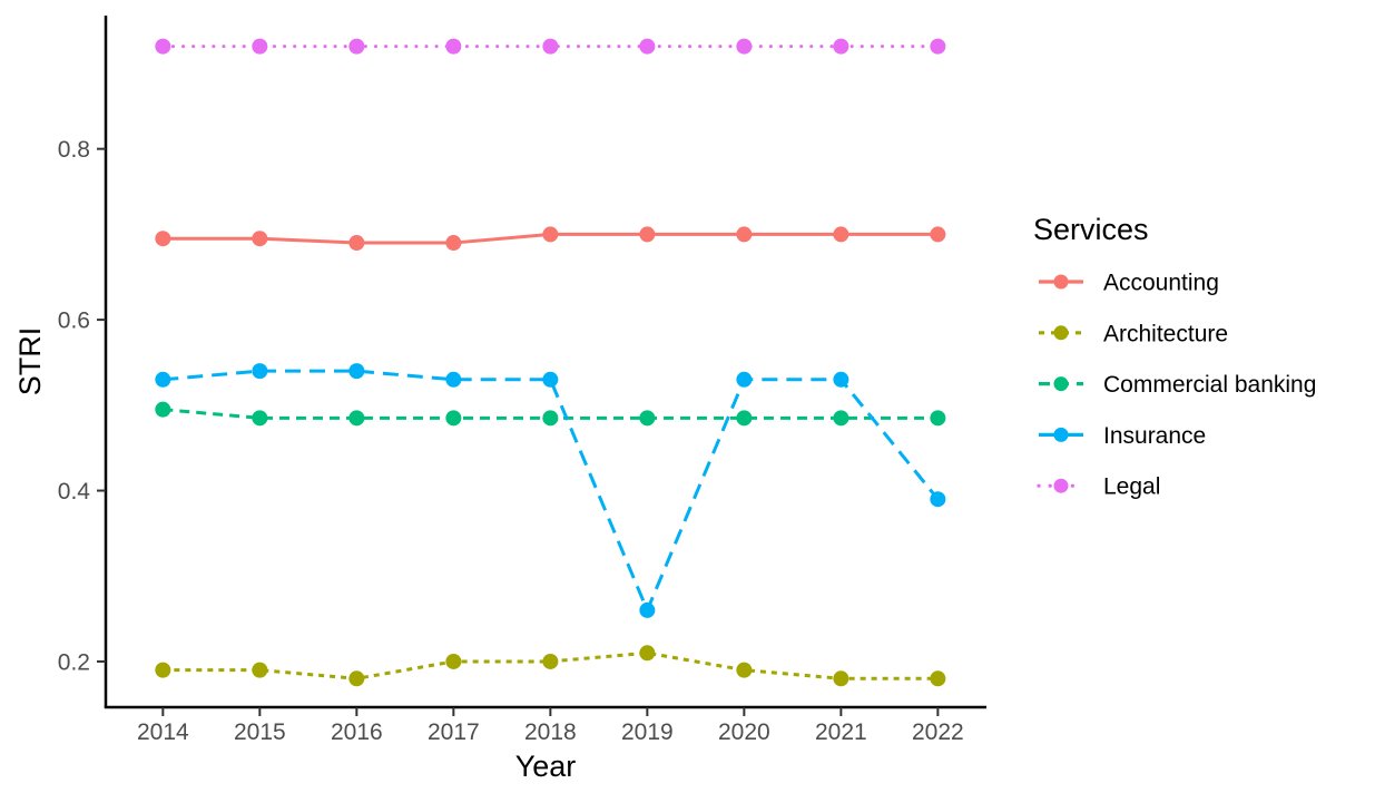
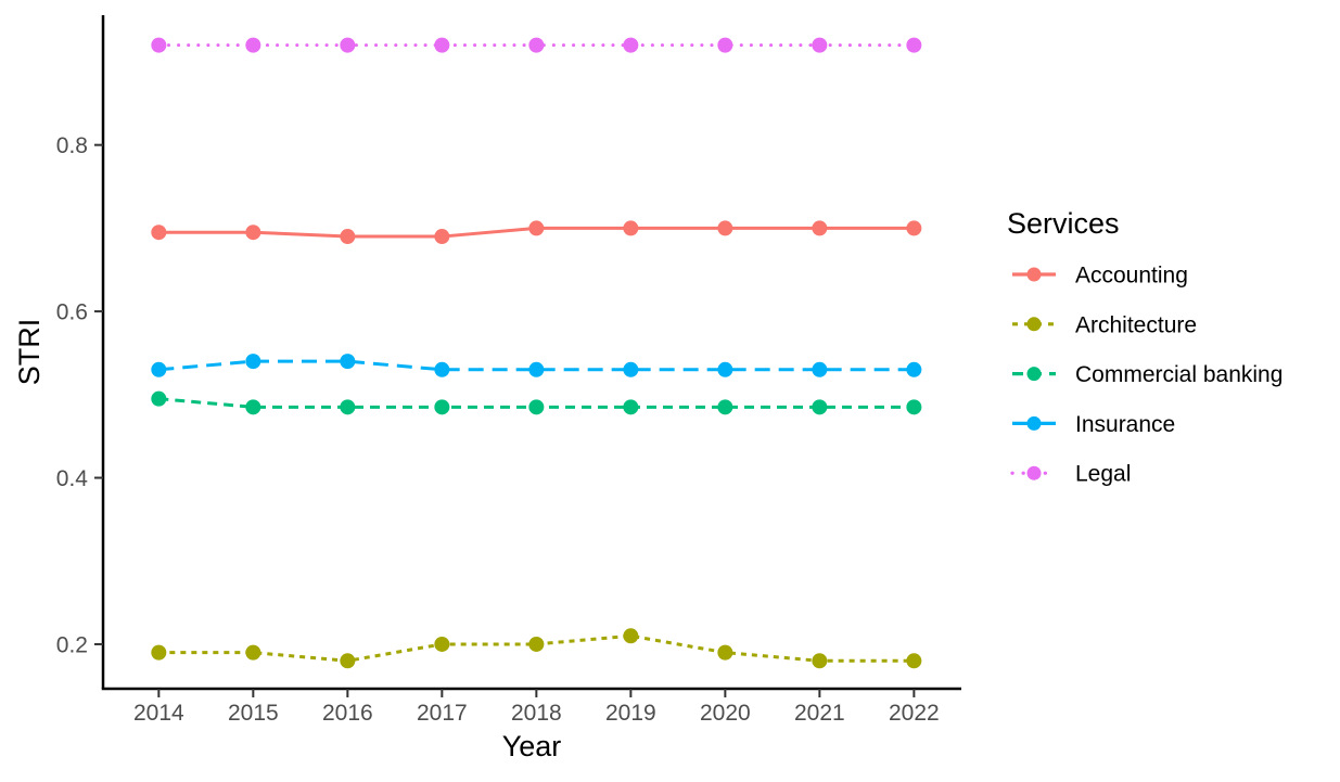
Insurance/2019: 0.26 -> 0.53
Insurance/2022: 0.39 -> 0.53
